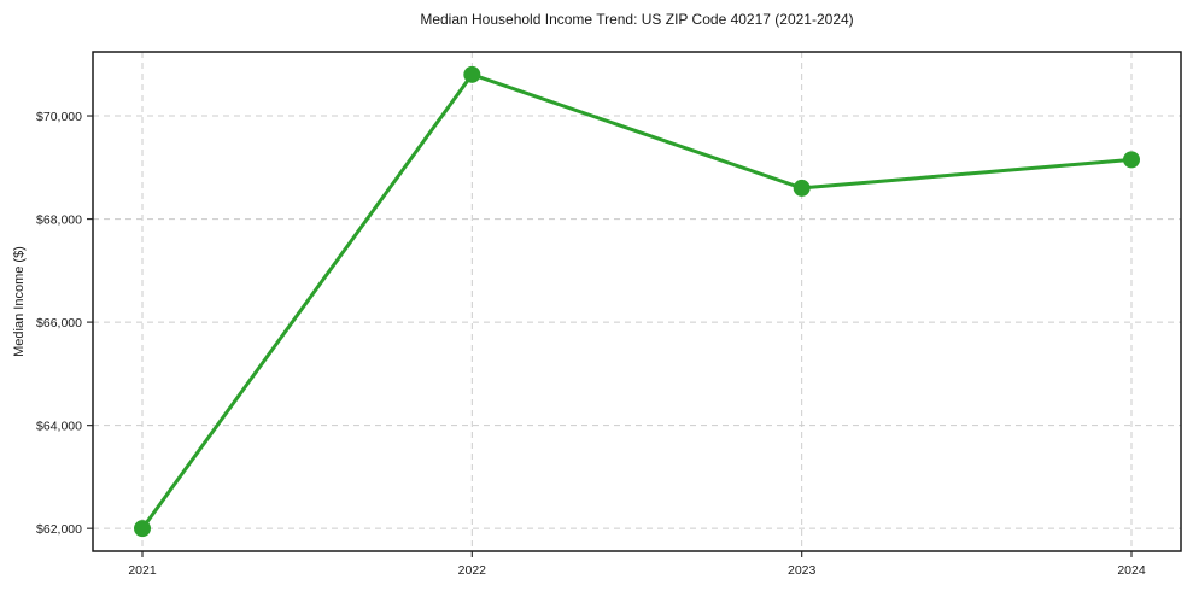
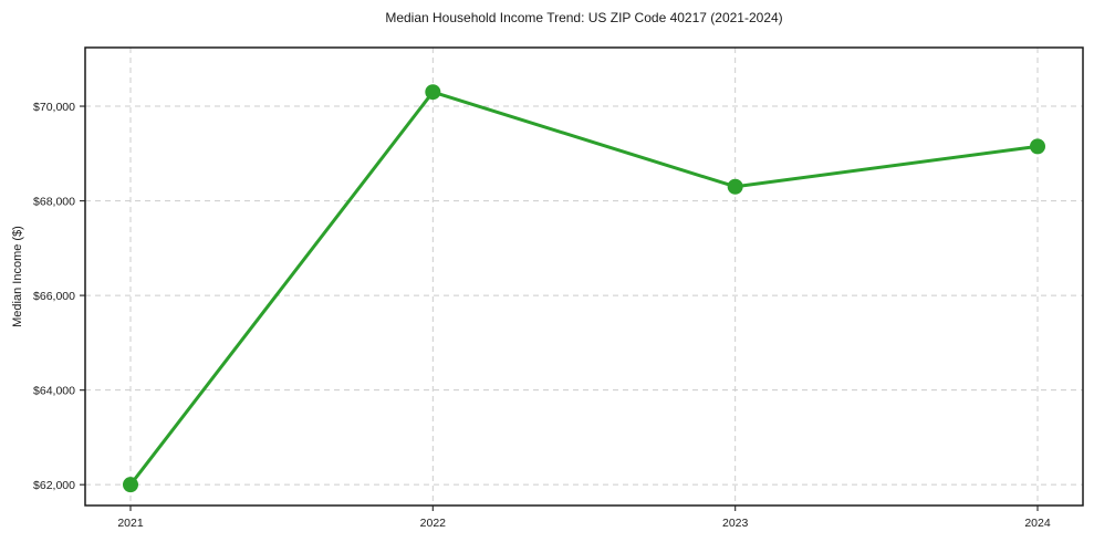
2022: $70800 -> $70300
2023: $68600 -> $68300
